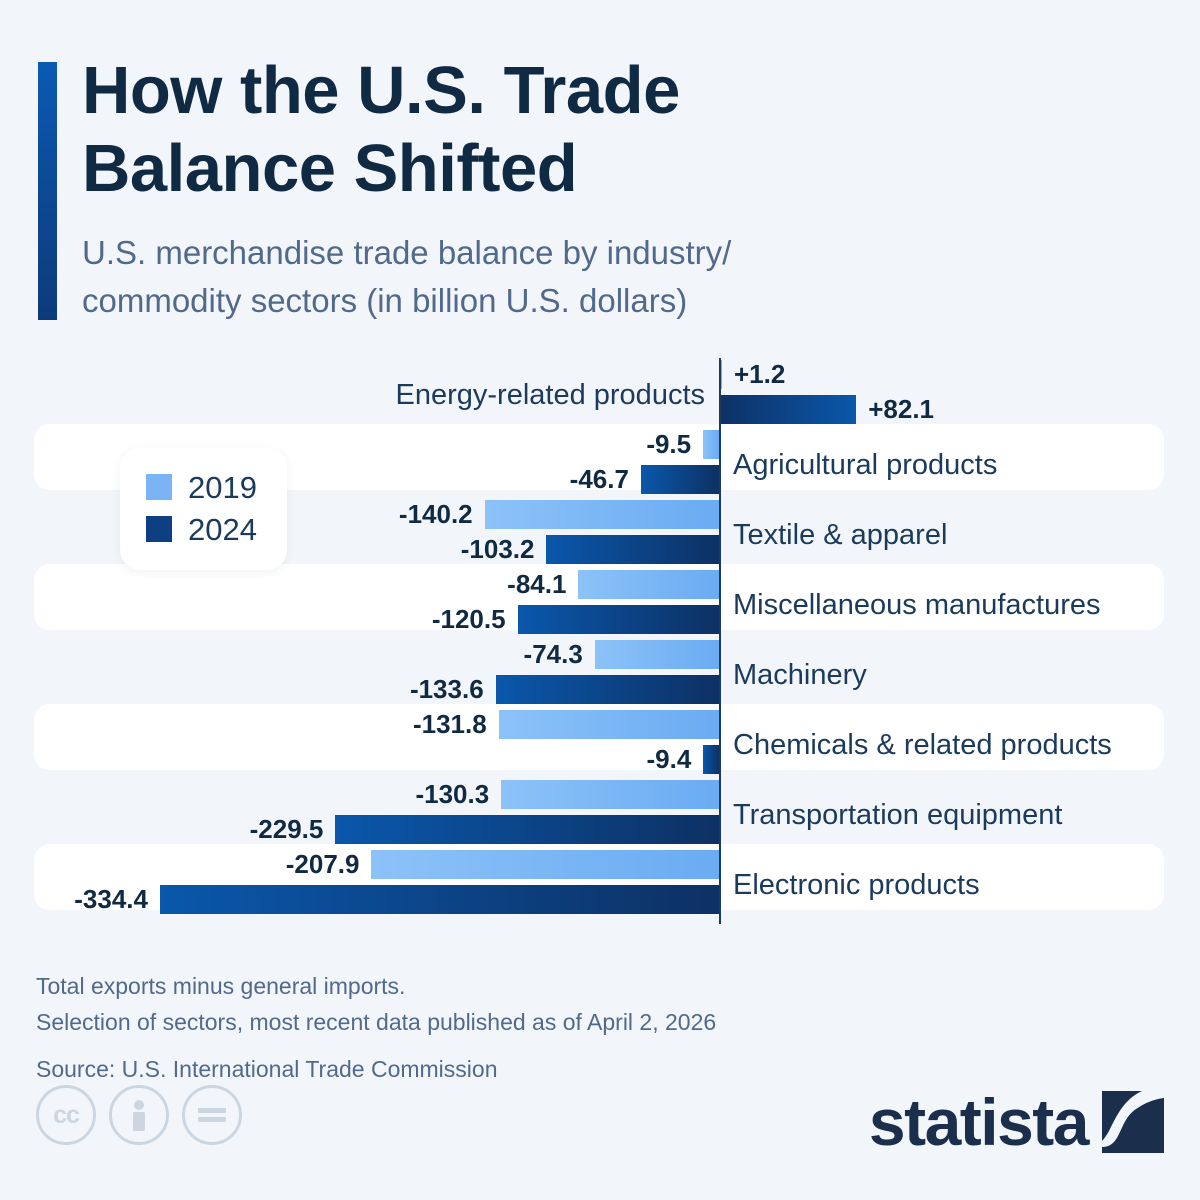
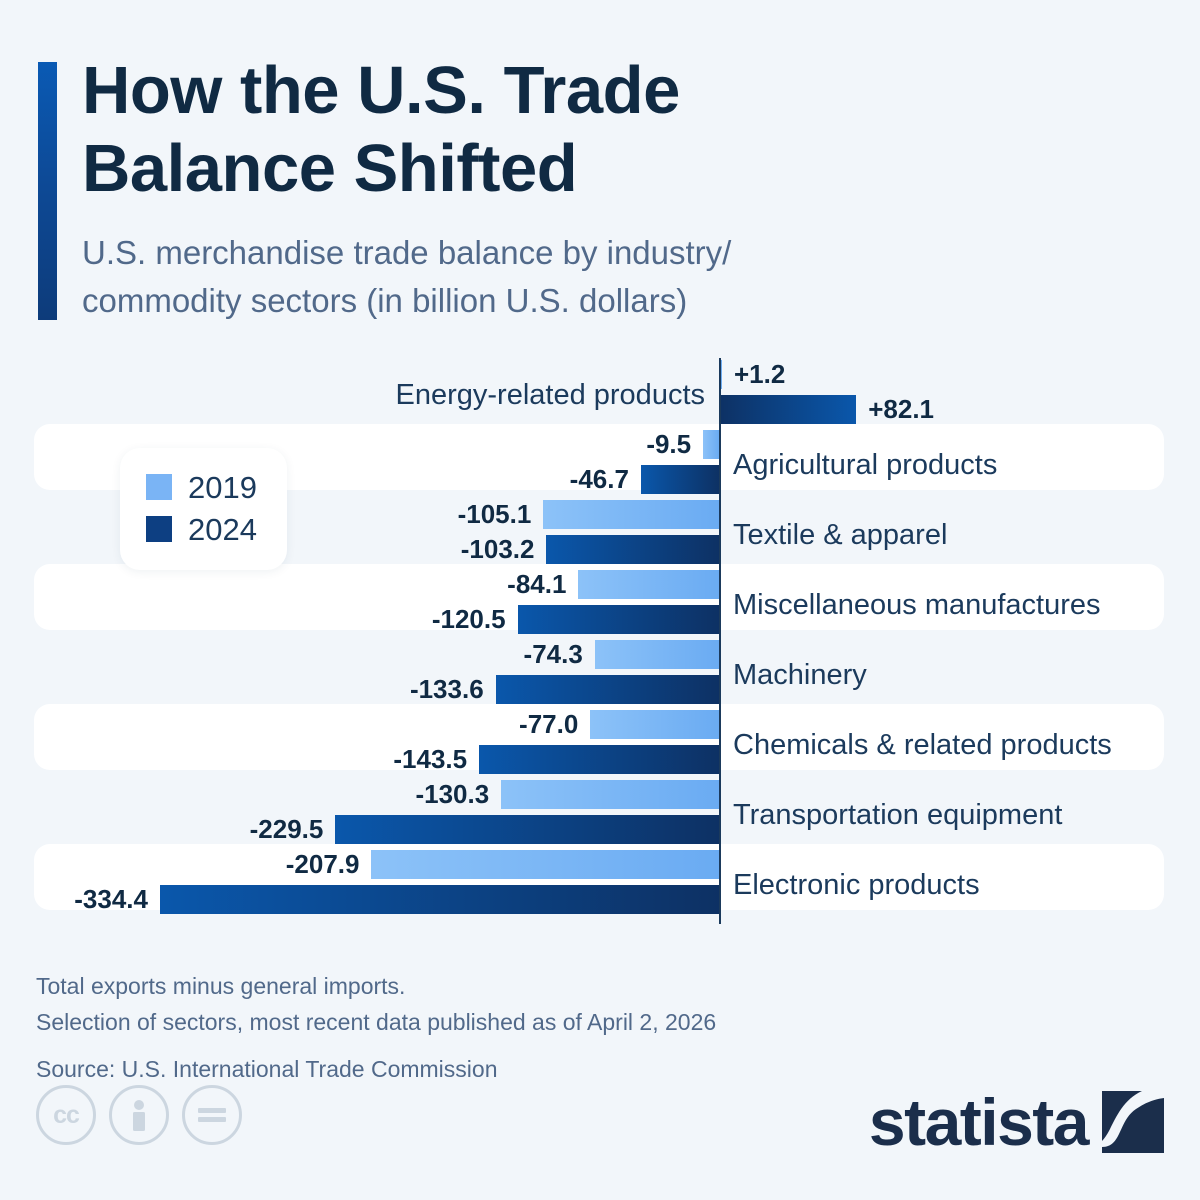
2019/Textile & apparel: -140.2 -> -105.1
2019/Chemicals & related products: -131.8 -> -77.0
2024/Chemicals & related products: -9.4 -> -143.5
